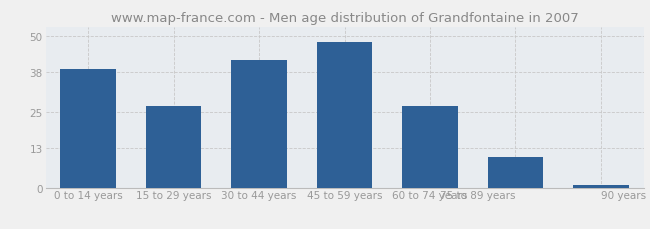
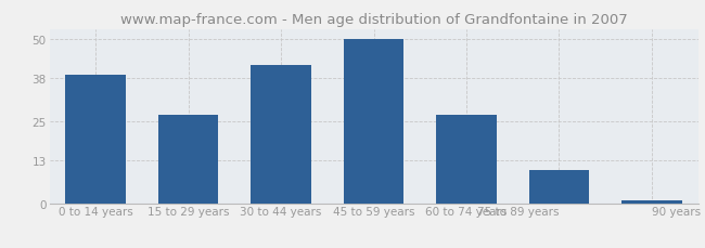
45 to 59 years: 48 -> 50
